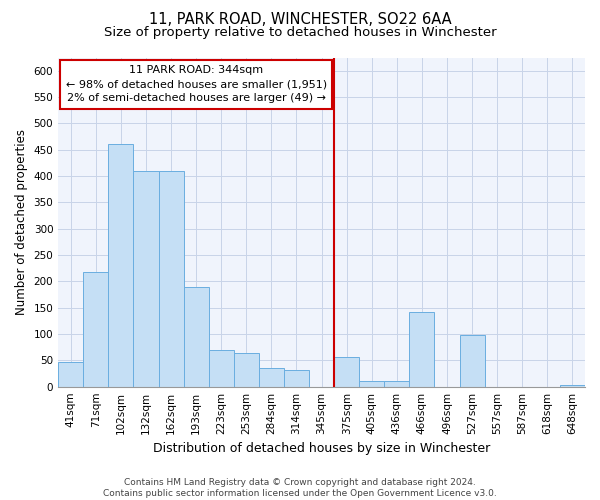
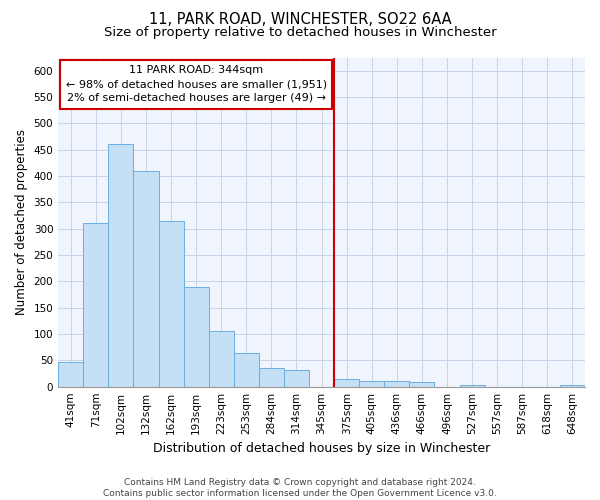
71sqm: 218 -> 310
162sqm: 410 -> 315
223sqm: 70 -> 106
375sqm: 56 -> 14
466sqm: 142 -> 8
527sqm: 98 -> 3
